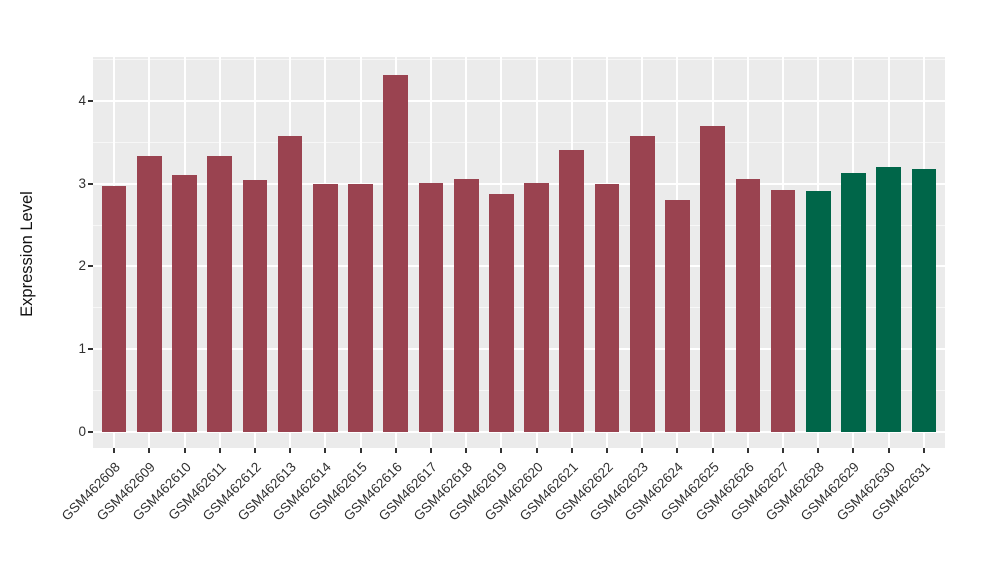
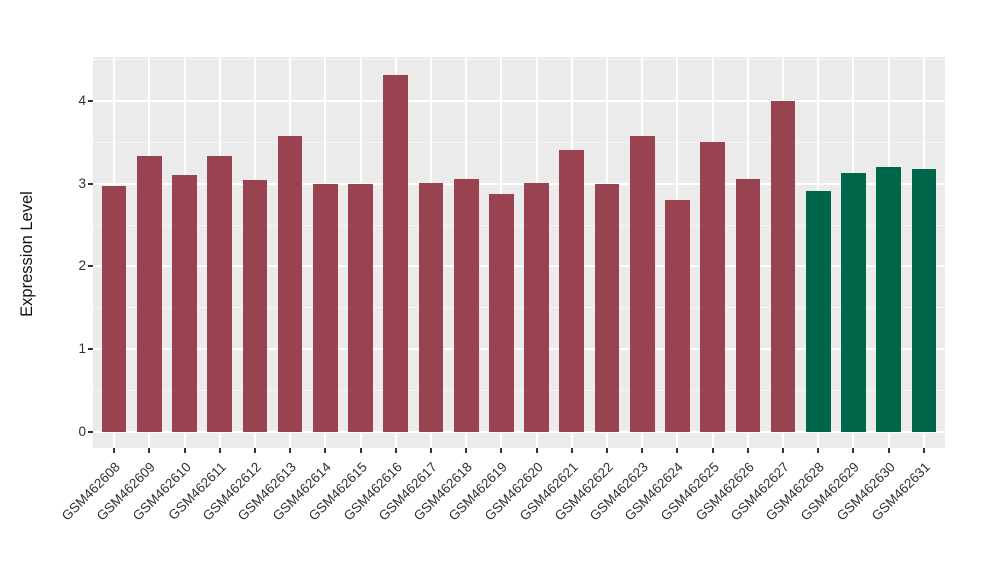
GSM462625: 3.7 -> 3.5
GSM462627: 2.9 -> 4.0
